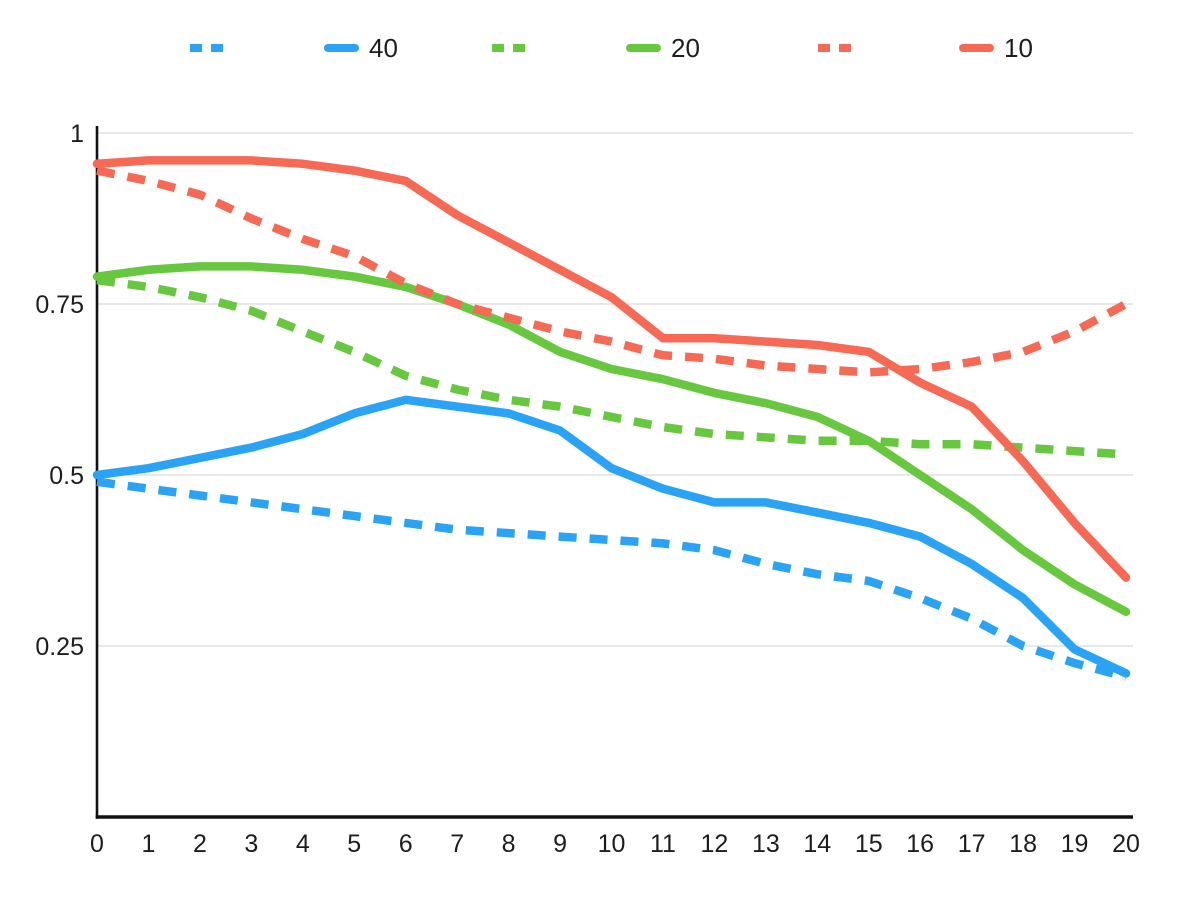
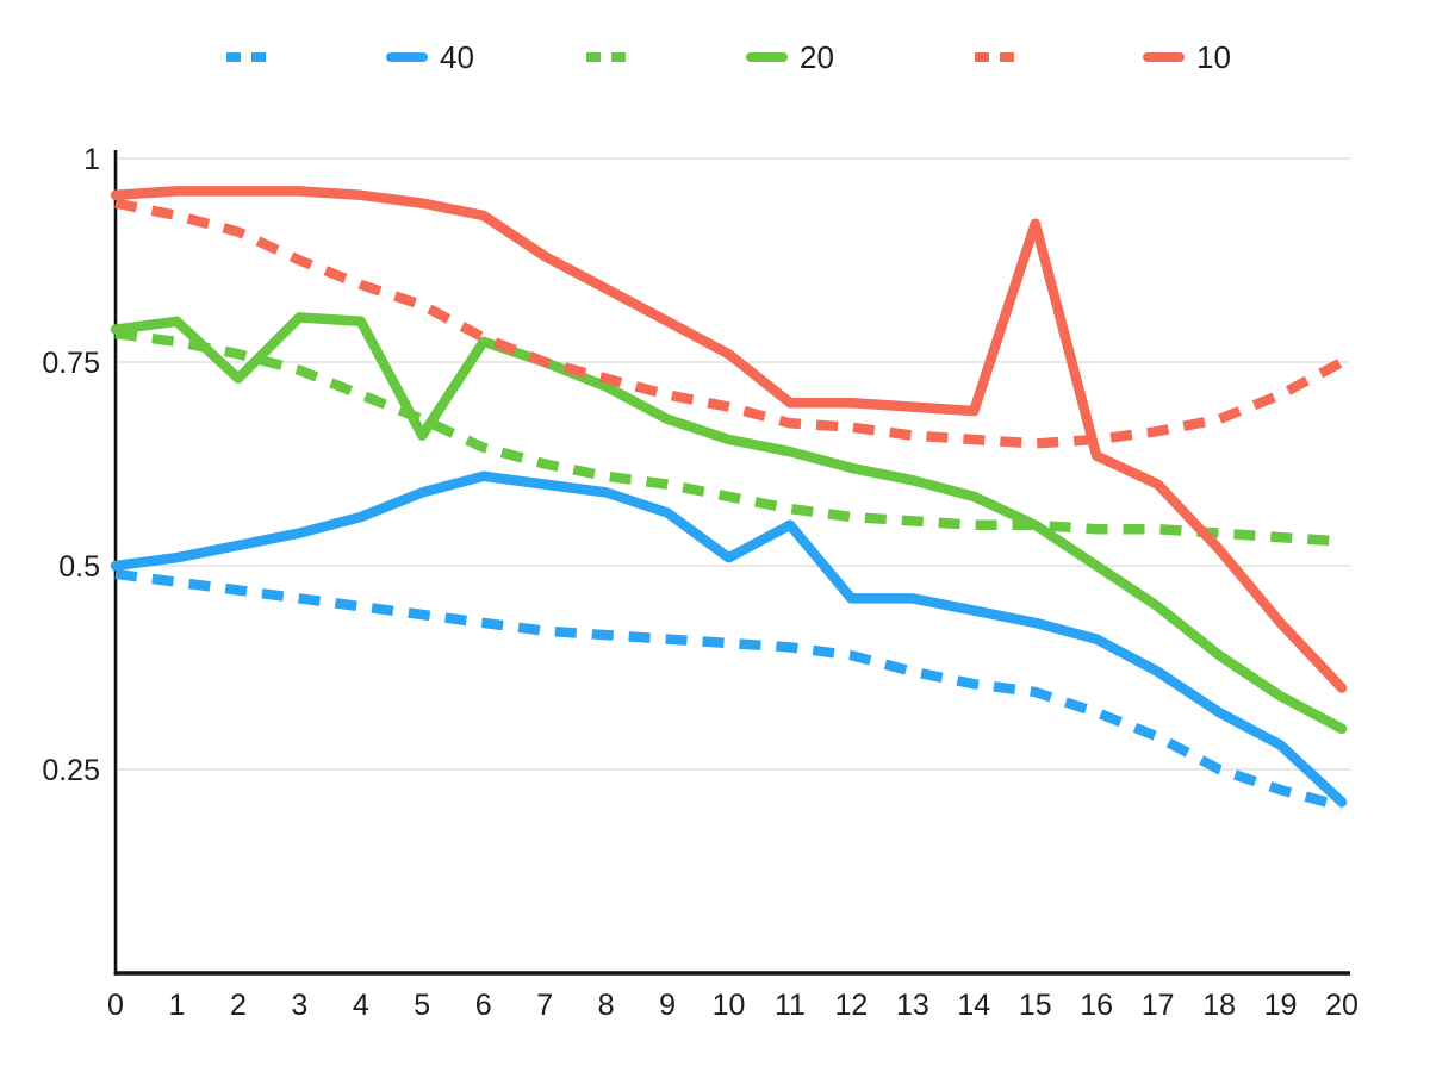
20/2: 0.81 -> 0.73
20/5: 0.79 -> 0.66
40/11: 0.48 -> 0.55
10/15: 0.68 -> 0.92
40/19: 0.24 -> 0.28
